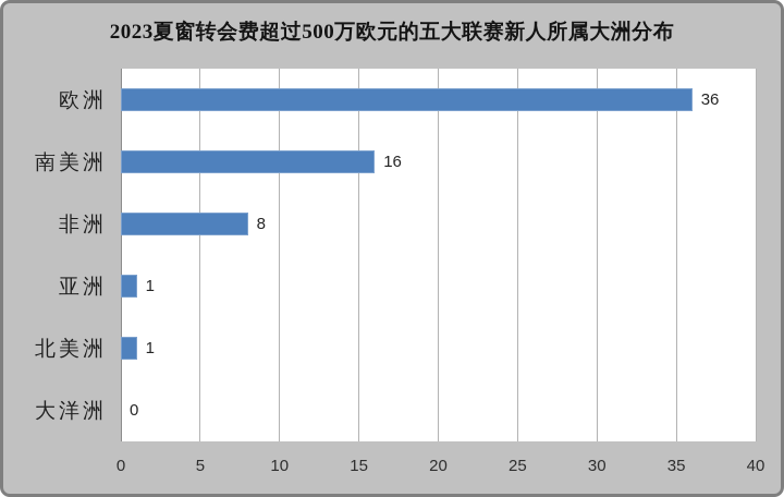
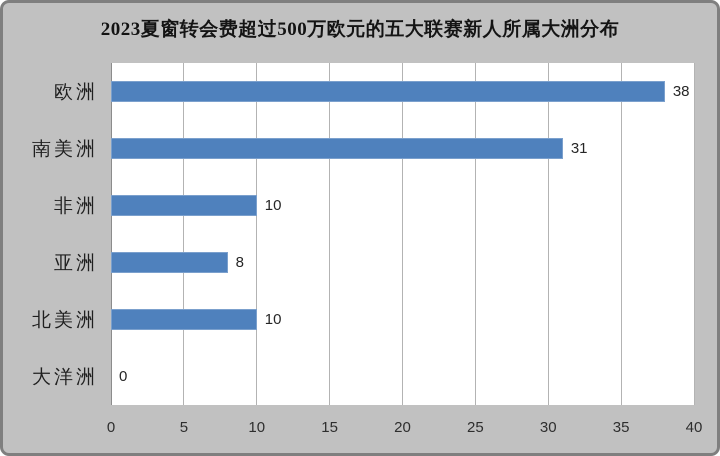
欧洲: 36 -> 38
南美洲: 16 -> 31
非洲: 8 -> 10
亚洲: 1 -> 8
北美洲: 1 -> 10
